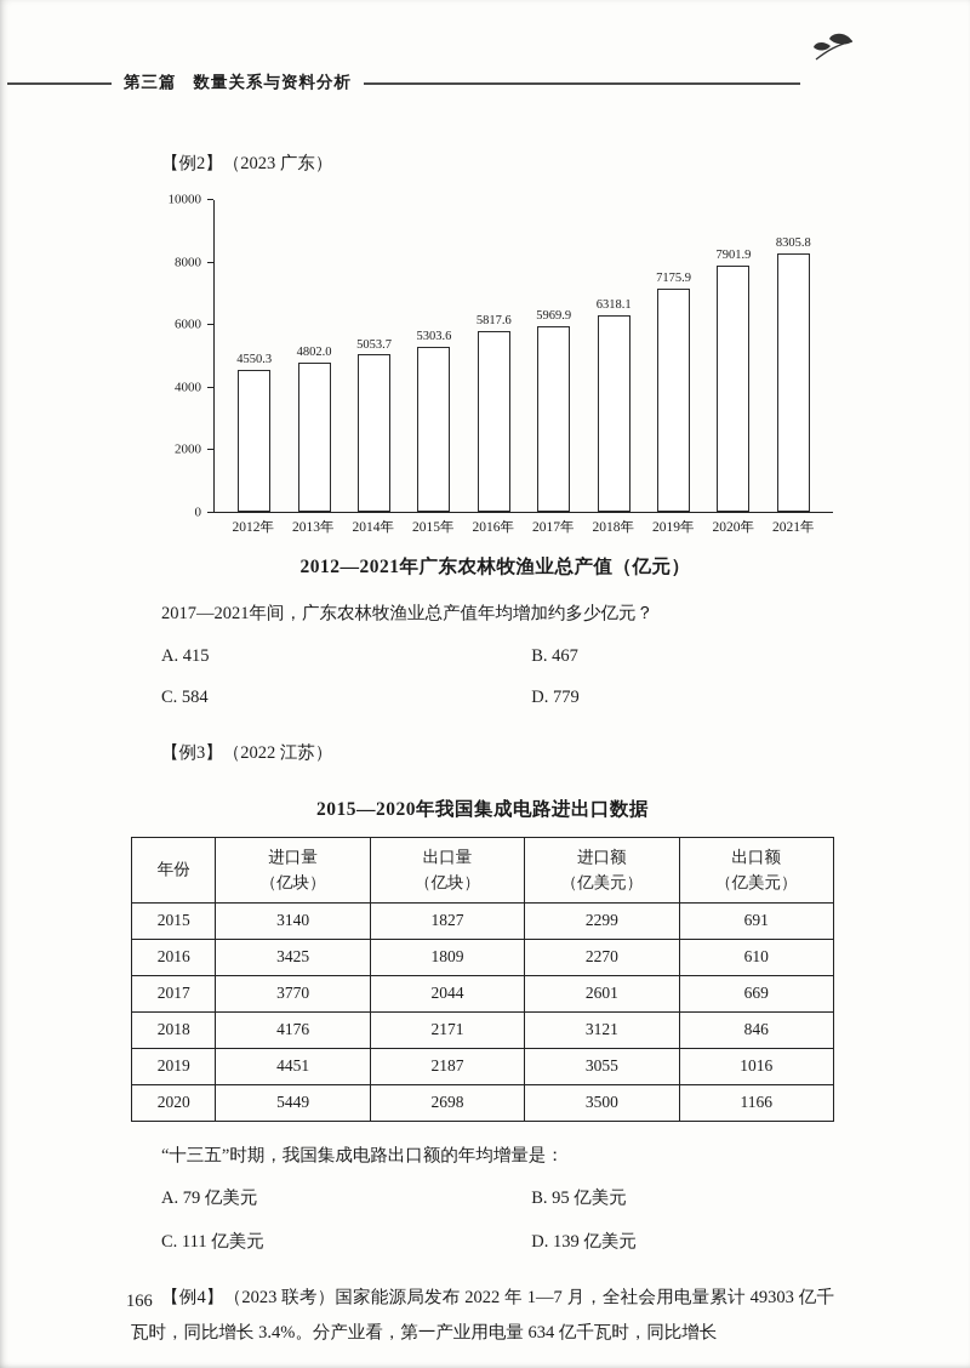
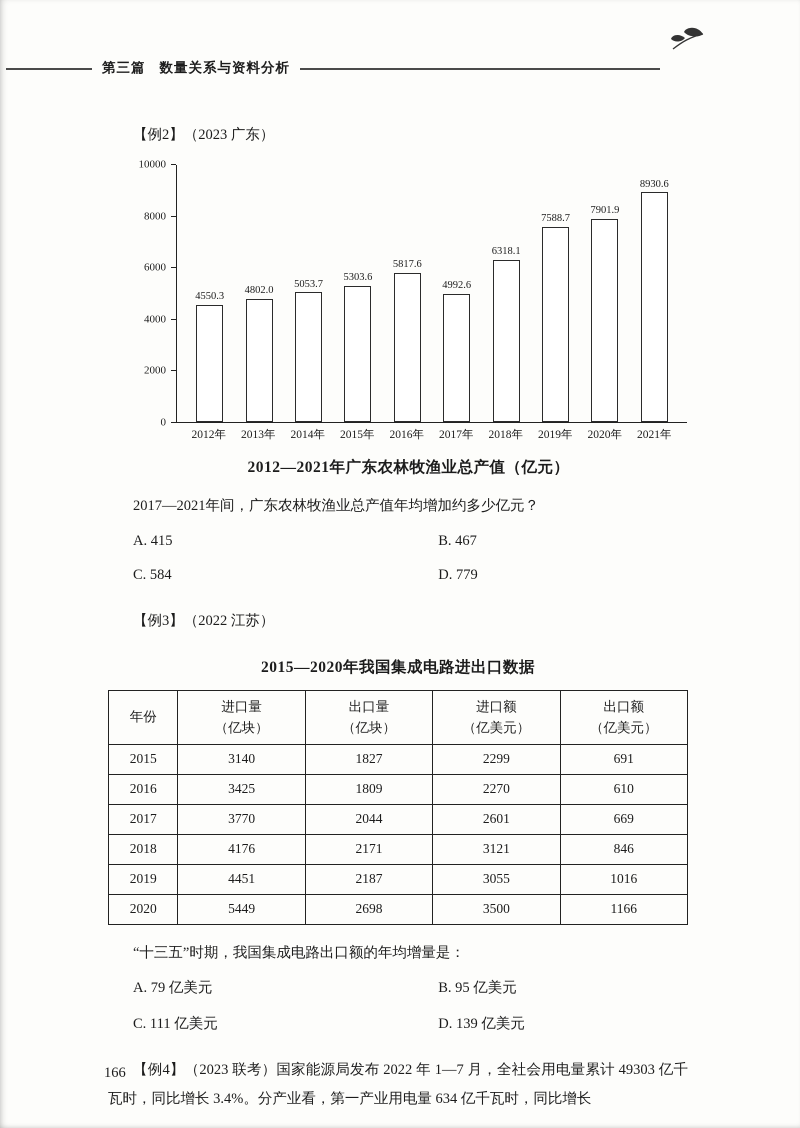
2012—2021年广东农林牧渔业总产值（亿元）/2017年: 5969.9 -> 4992.6
2012—2021年广东农林牧渔业总产值（亿元）/2019年: 7175.9 -> 7588.7
2012—2021年广东农林牧渔业总产值（亿元）/2021年: 8305.8 -> 8930.6
